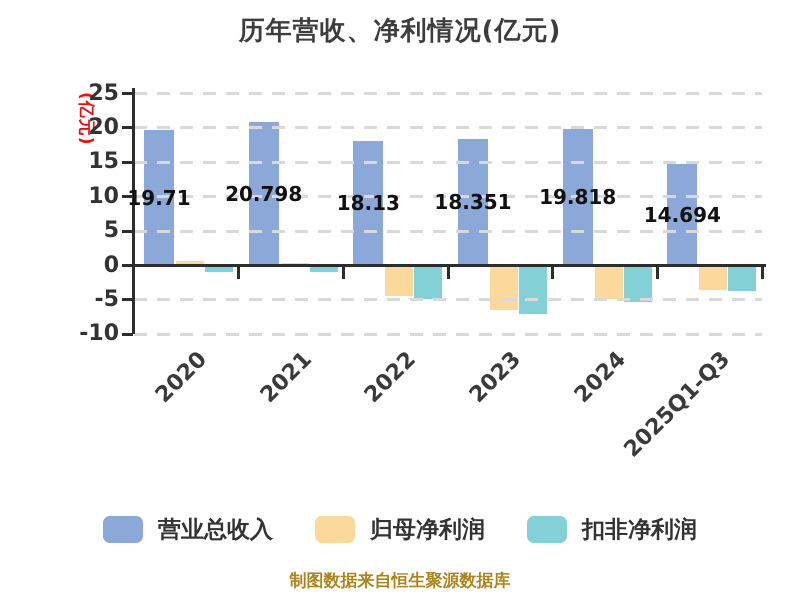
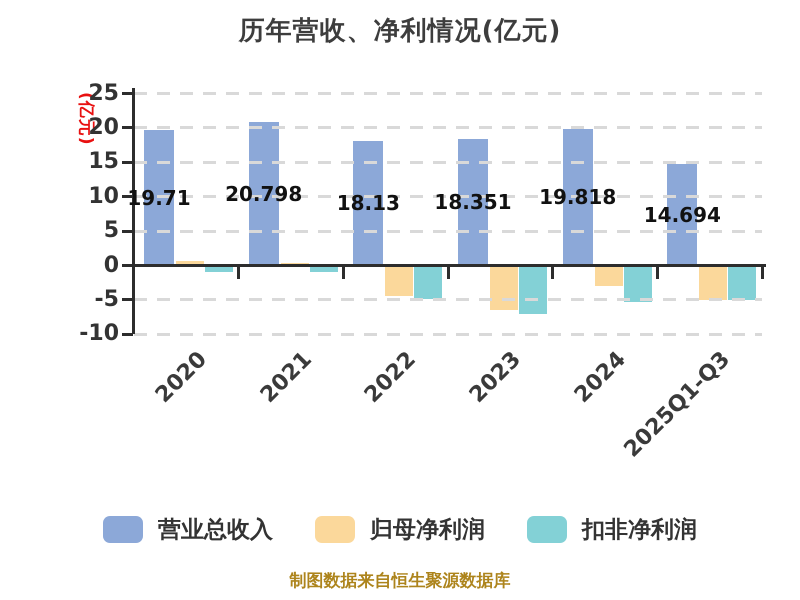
归母净利润/2024: -5 -> -3
归母净利润/2025Q1-Q3: -4 -> -5
扣非净利润/2025Q1-Q3: -4 -> -5
